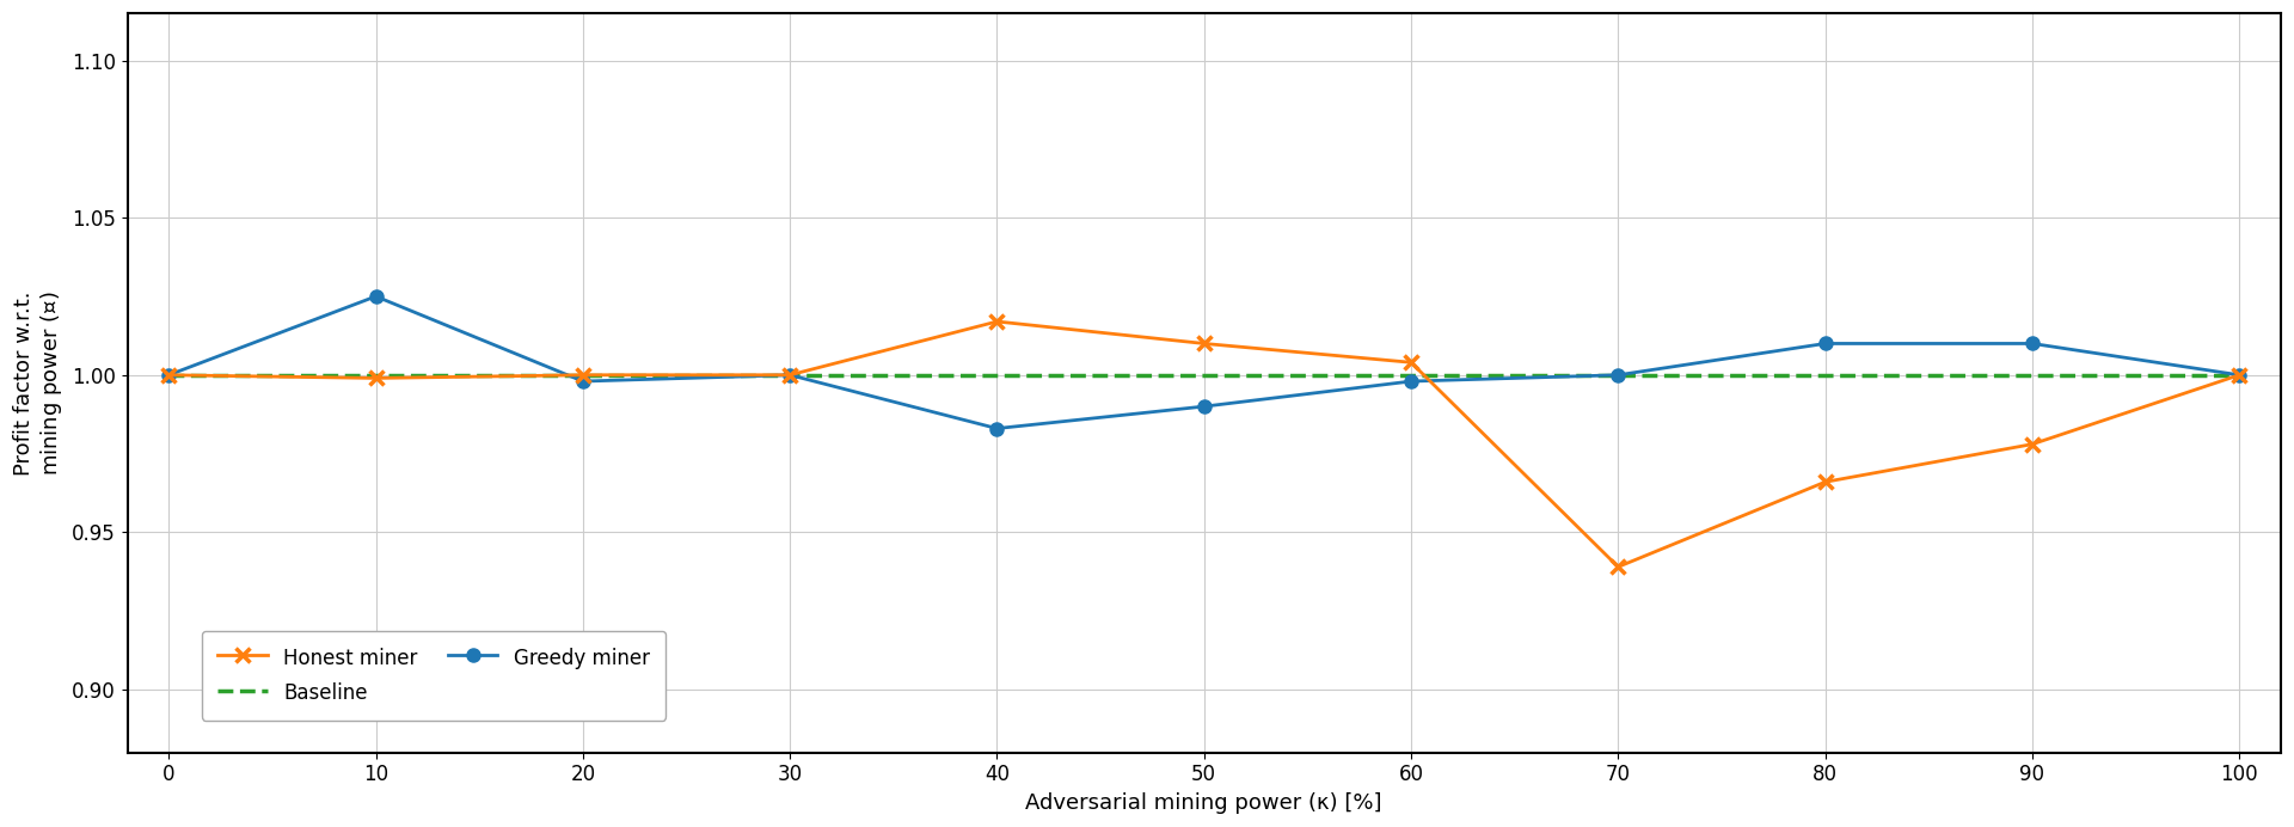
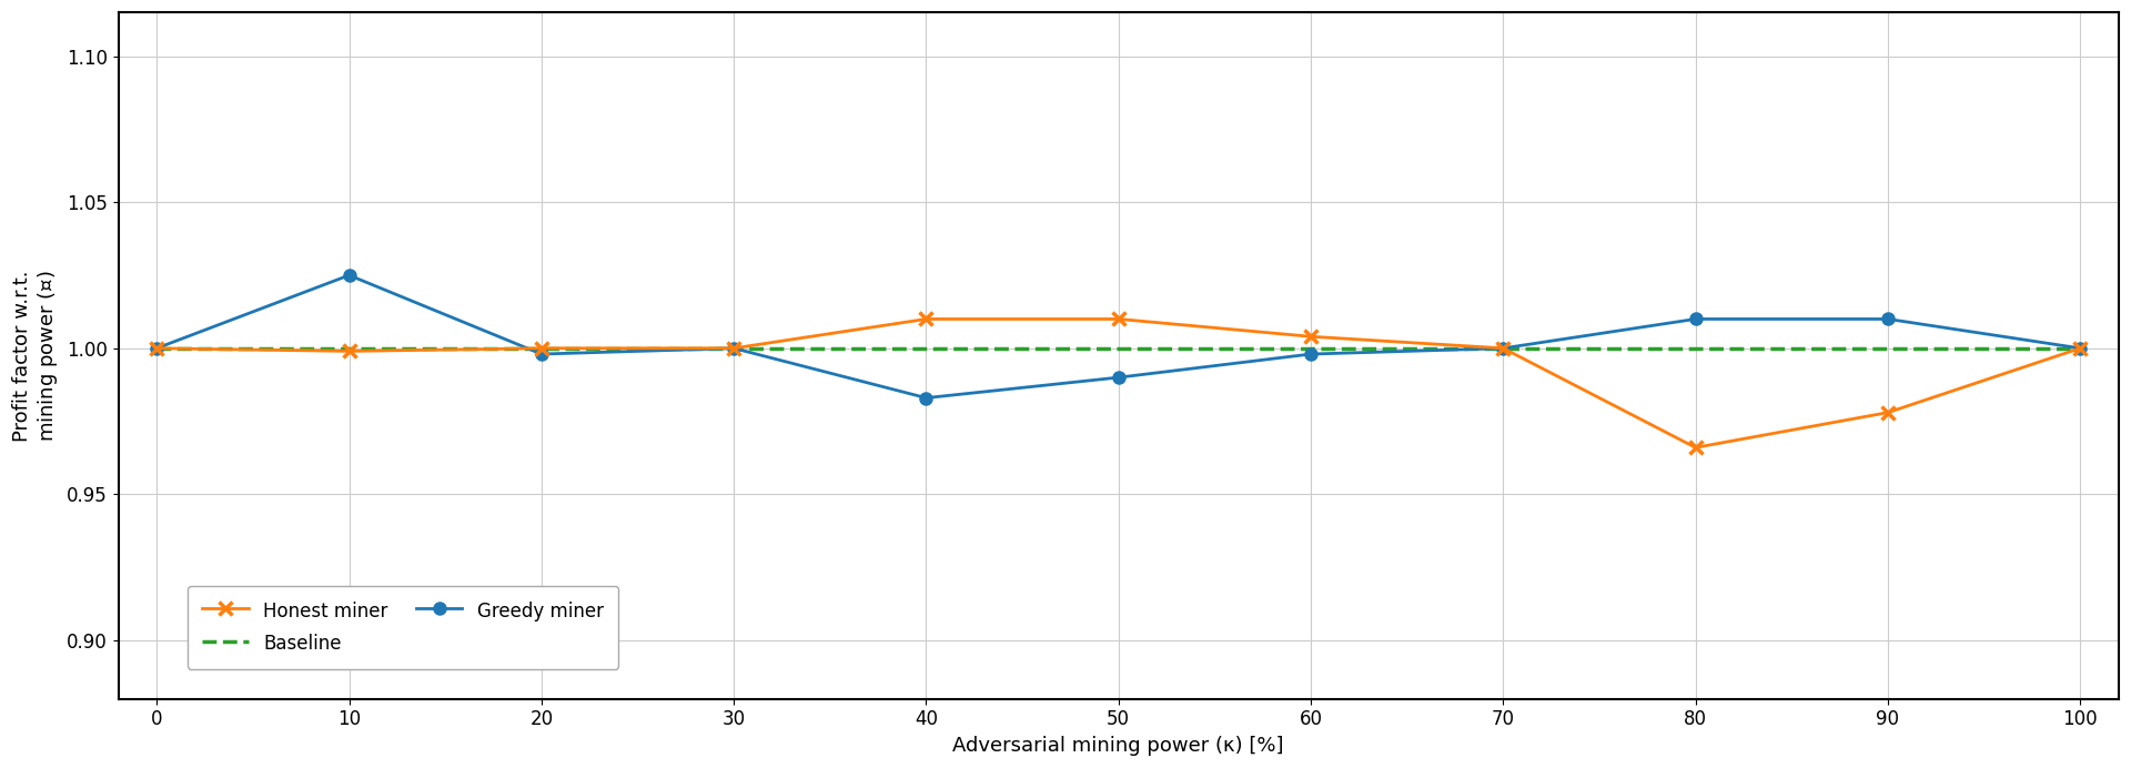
Honest miner/40: 1.017 -> 1.010
Honest miner/70: 0.939 -> 1.000
